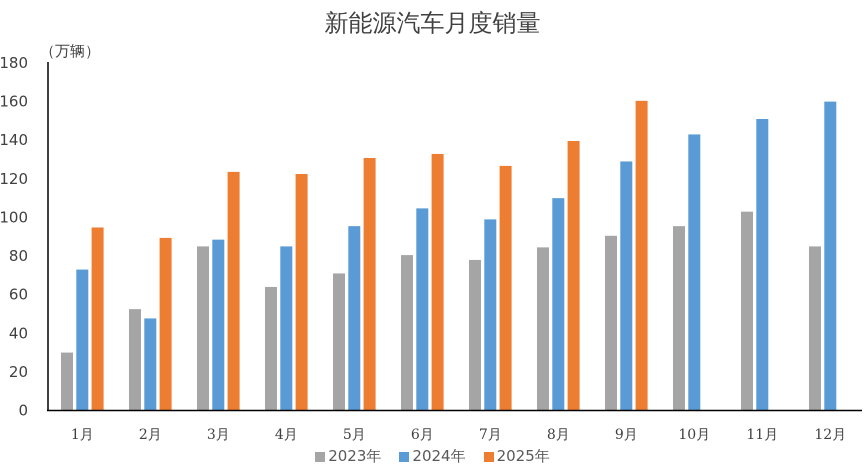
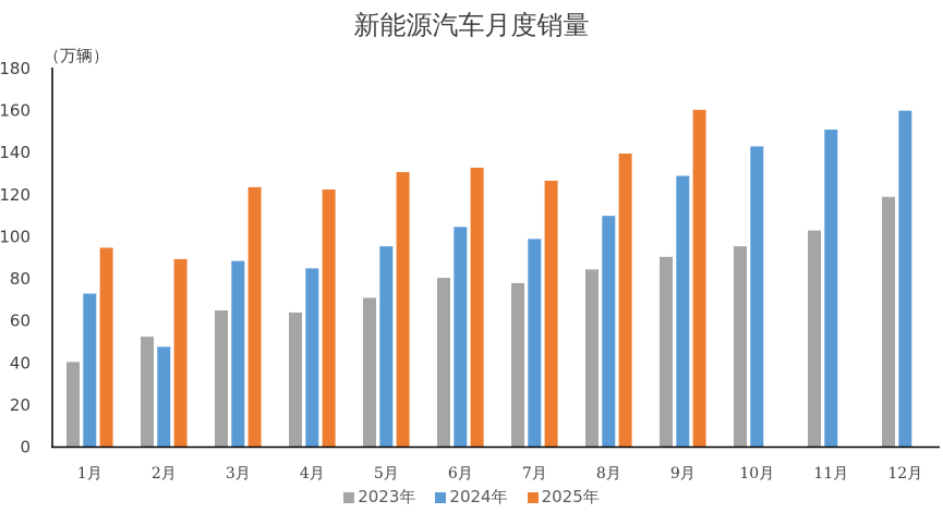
2023年/1月: 30 -> 40
2023年/3月: 85 -> 65
2023年/12月: 85 -> 119
